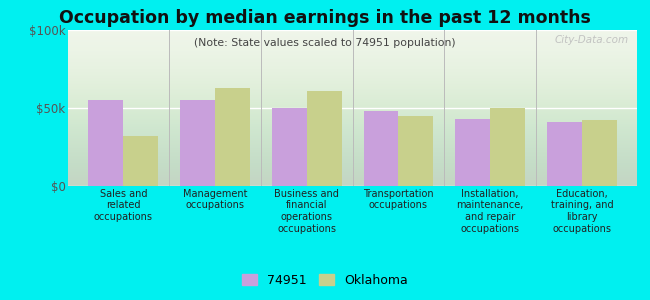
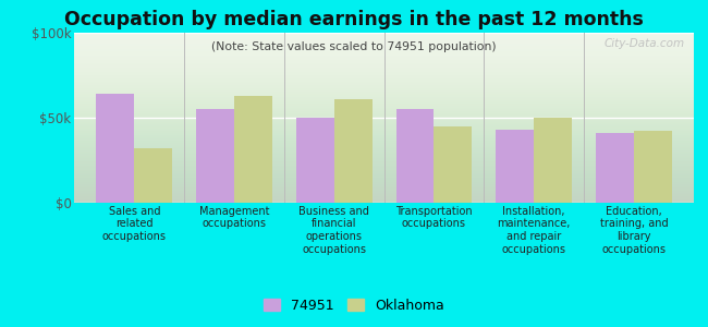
74951/Sales and related occupations: $55k -> $64k
74951/Transportation occupations: $48k -> $55k
